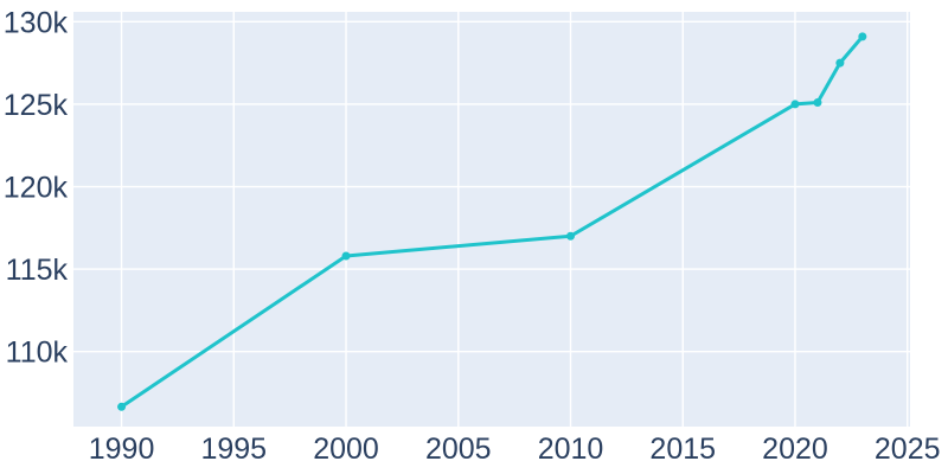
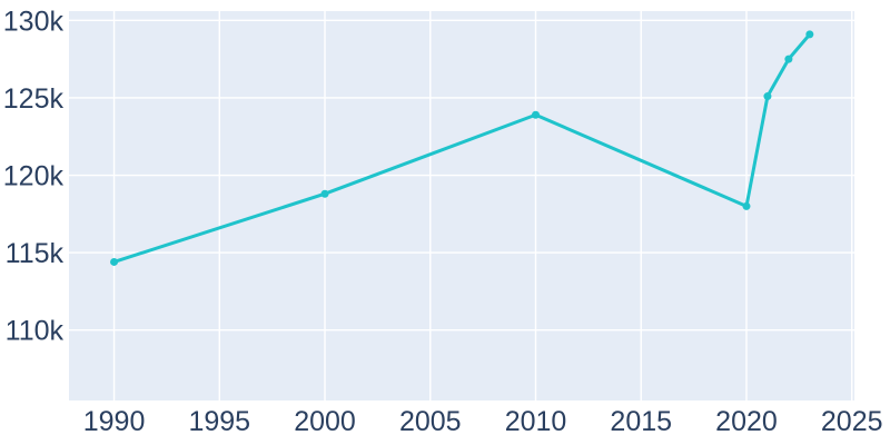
1990: 106.6k -> 114.4k
2000: 115.8k -> 118.8k
2010: 117.0k -> 123.9k
2020: 125.0k -> 118.0k
